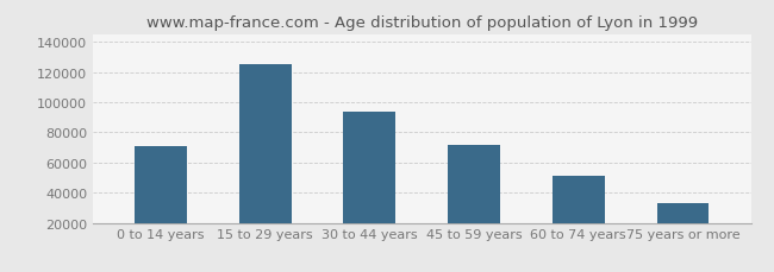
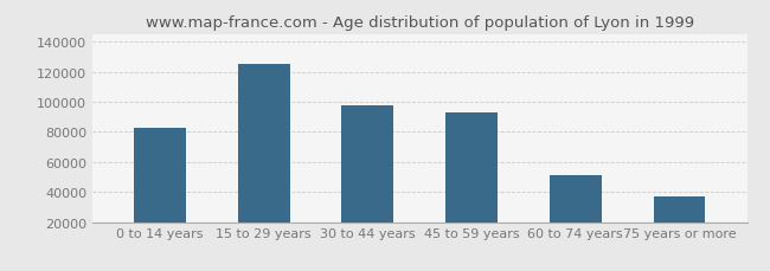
0 to 14 years: 71000 -> 83000
30 to 44 years: 94000 -> 98000
45 to 59 years: 72000 -> 93000
75 years or more: 33000 -> 37000
